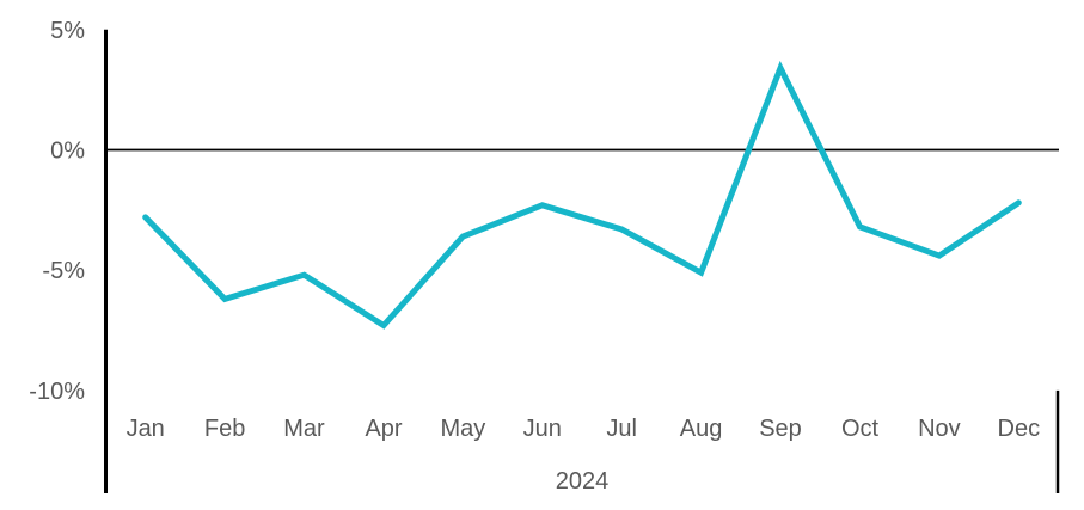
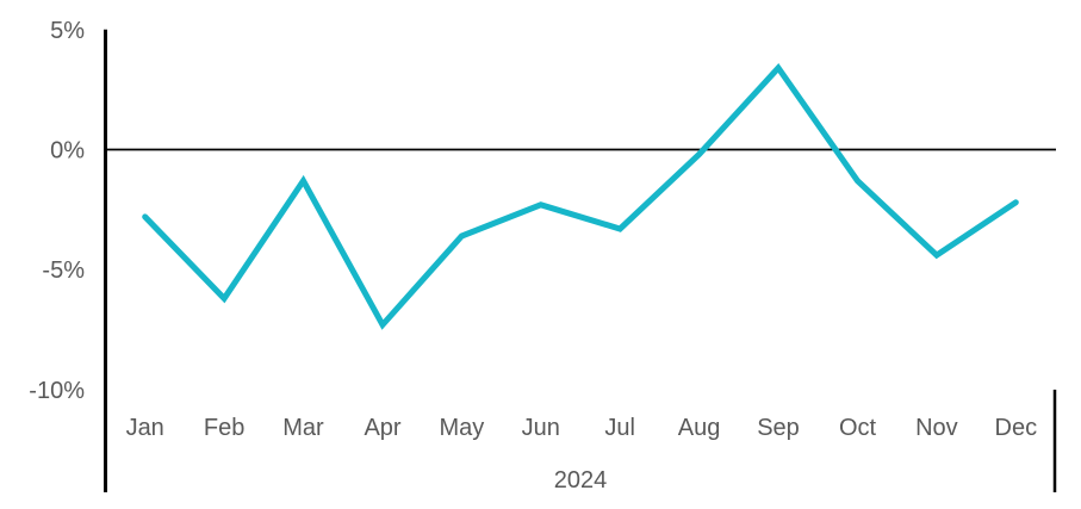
Mar: -5.2% -> -1.3%
Aug: -5.1% -> -0.2%
Oct: -3.2% -> -1.3%
